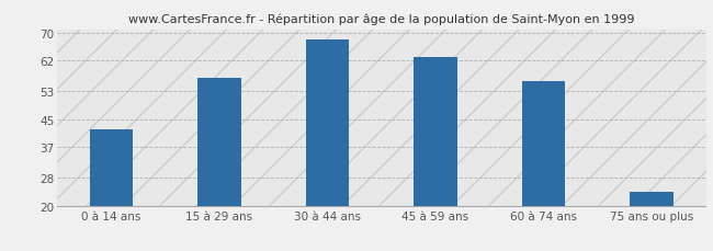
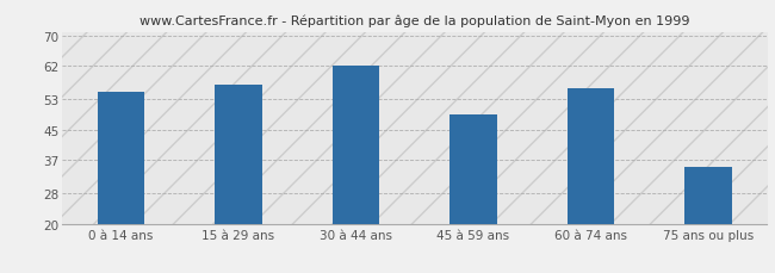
0 à 14 ans: 42 -> 55
30 à 44 ans: 68 -> 62
45 à 59 ans: 63 -> 49
75 ans ou plus: 24 -> 35
